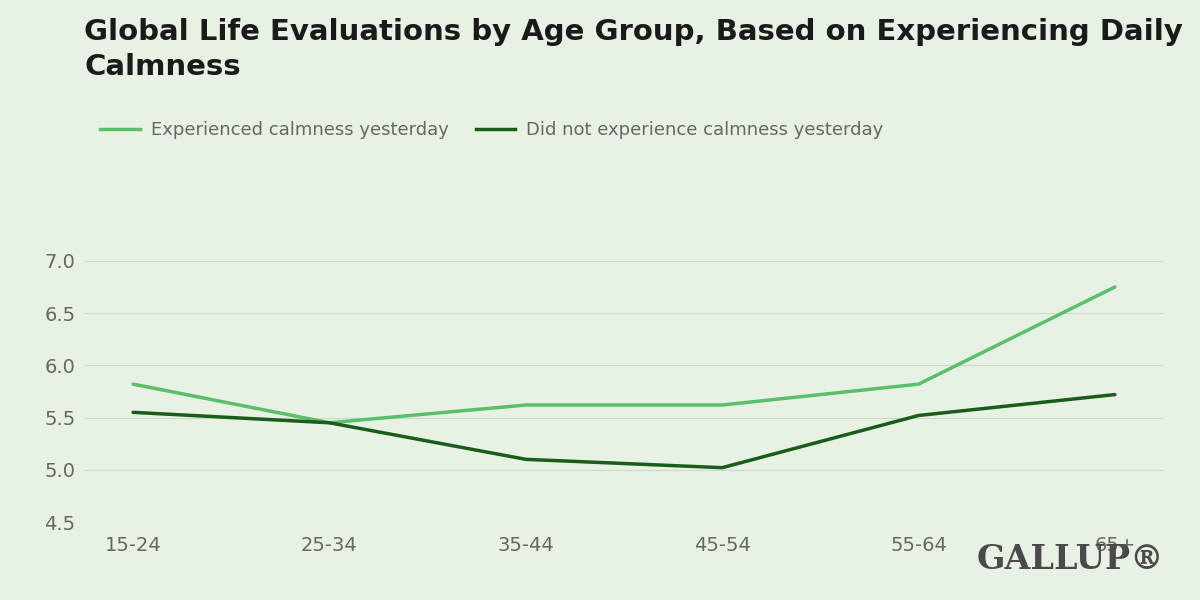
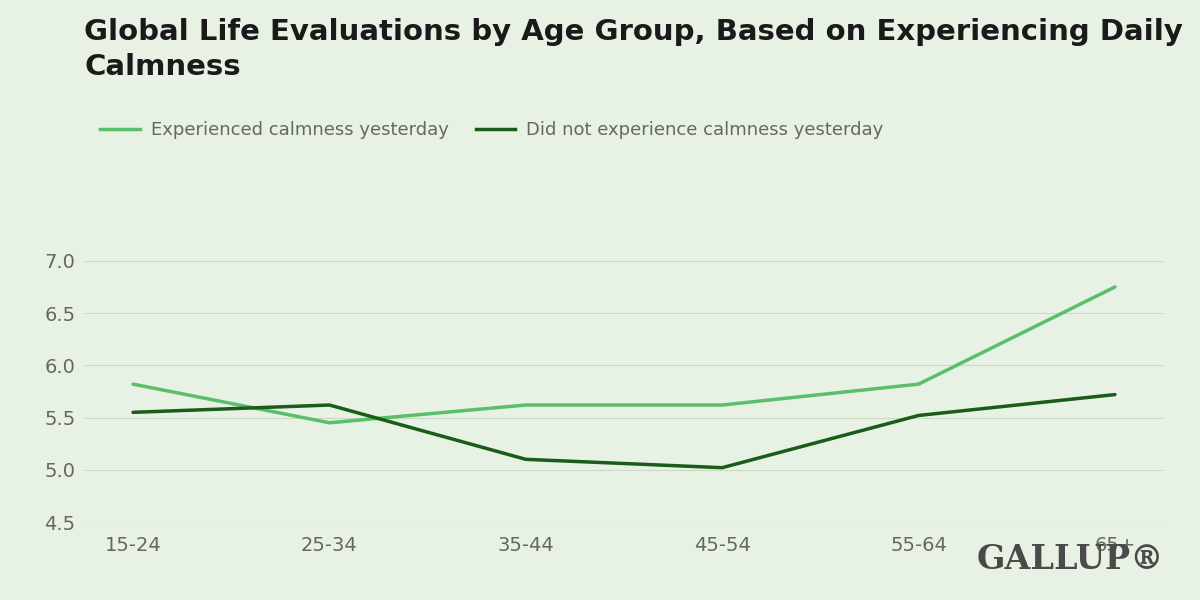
Did not experience calmness yesterday/25-34: 5.45 -> 5.62
